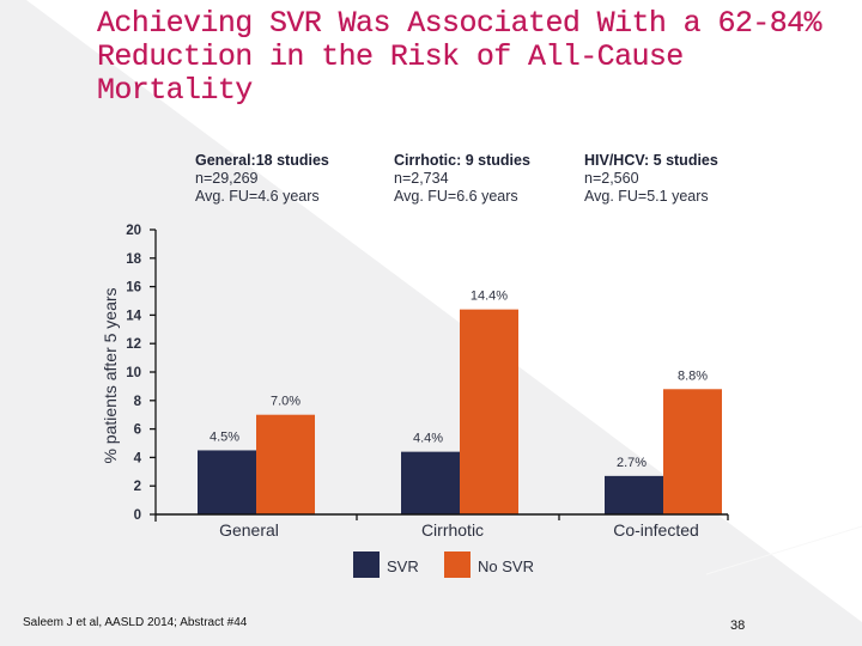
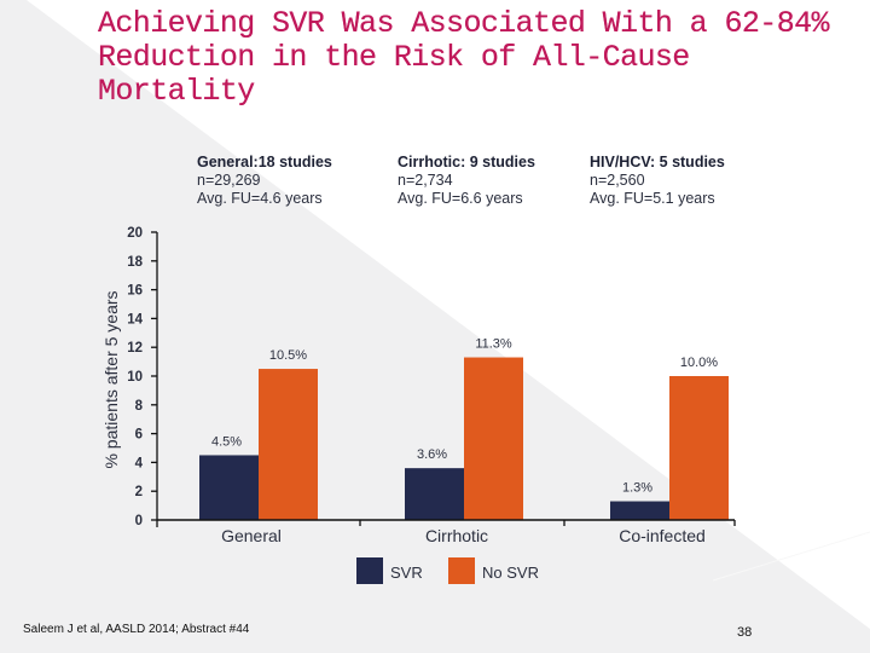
No SVR/General: 7.0% -> 10.5%
SVR/Cirrhotic: 4.4% -> 3.6%
No SVR/Cirrhotic: 14.4% -> 11.3%
SVR/Co-infected: 2.7% -> 1.3%
No SVR/Co-infected: 8.8% -> 10.0%
